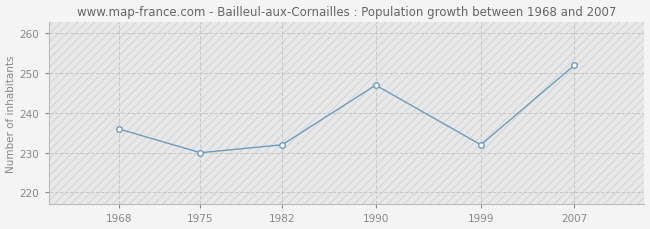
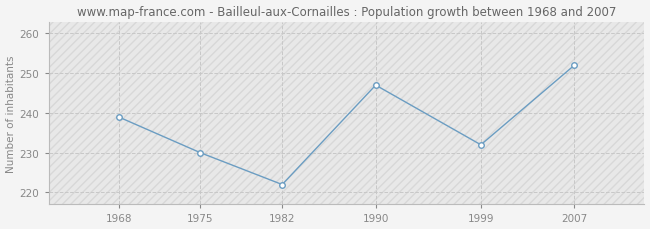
1968: 236 -> 239
1982: 232 -> 222
